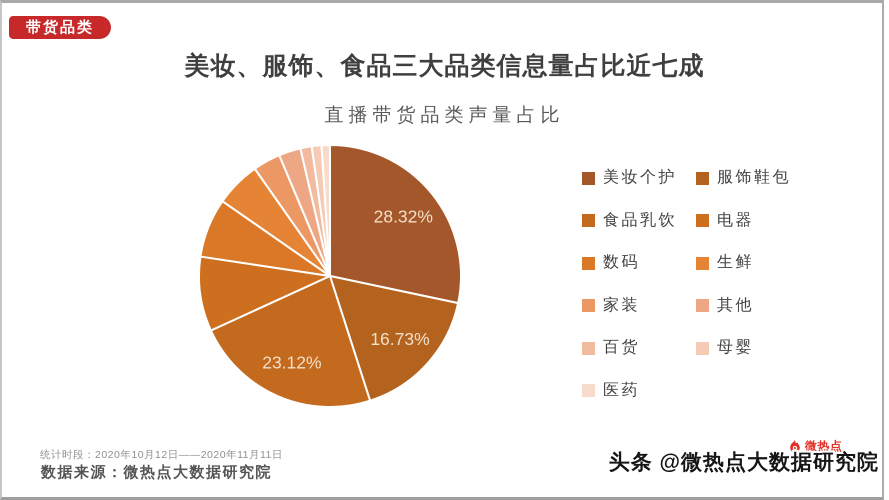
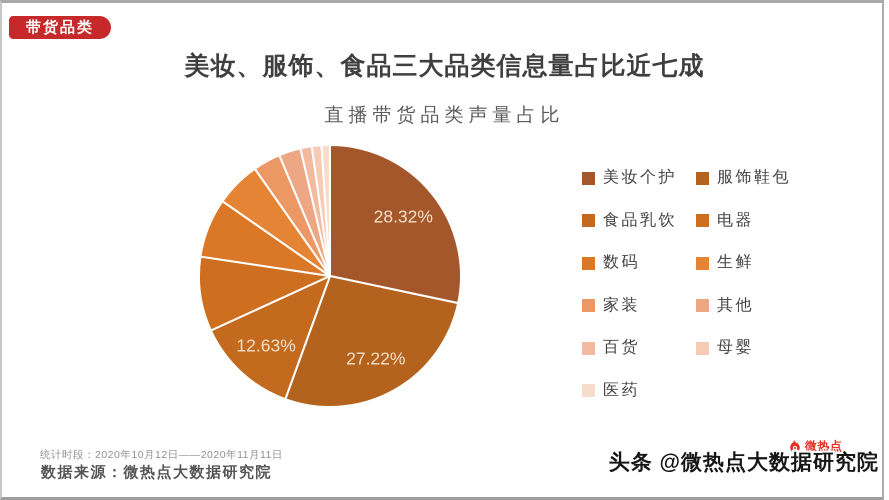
服饰鞋包: 16.73% -> 27.22%
食品乳饮: 23.12% -> 12.63%
